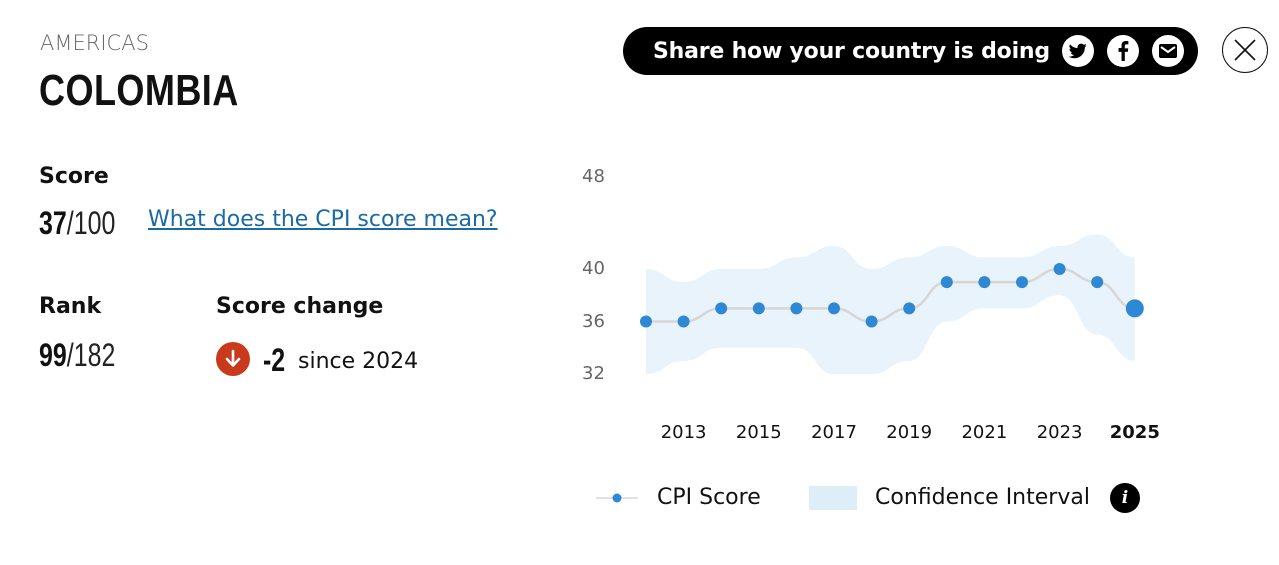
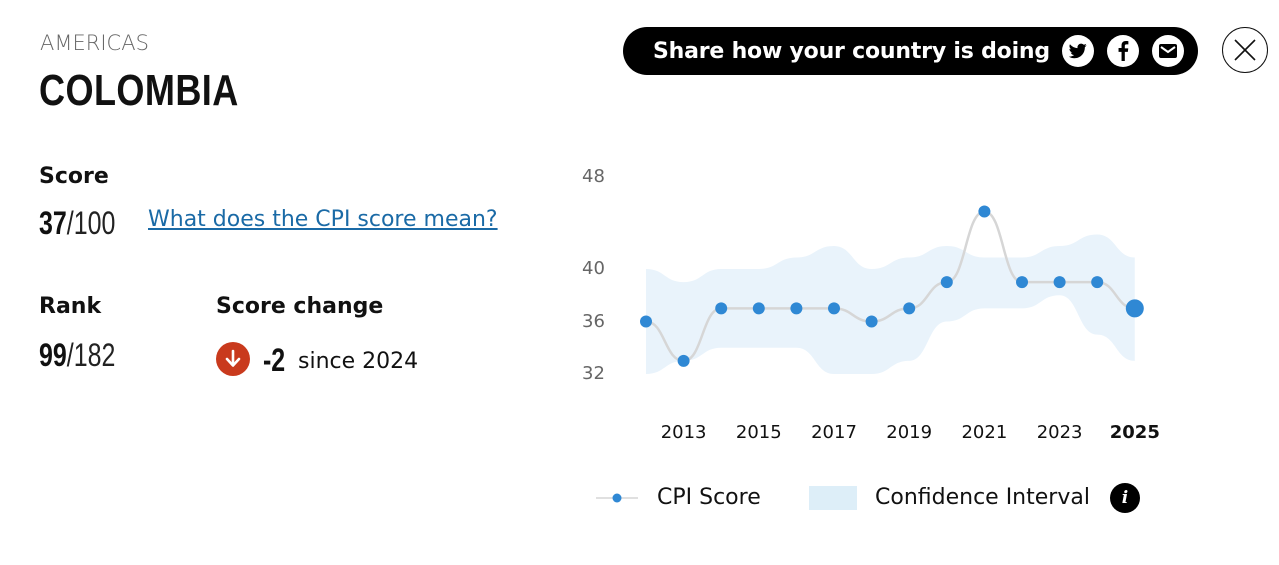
CPI Score/2013: 36 -> 33
CPI Score/2021: 39 -> 45
CPI Score/2023: 40 -> 39
